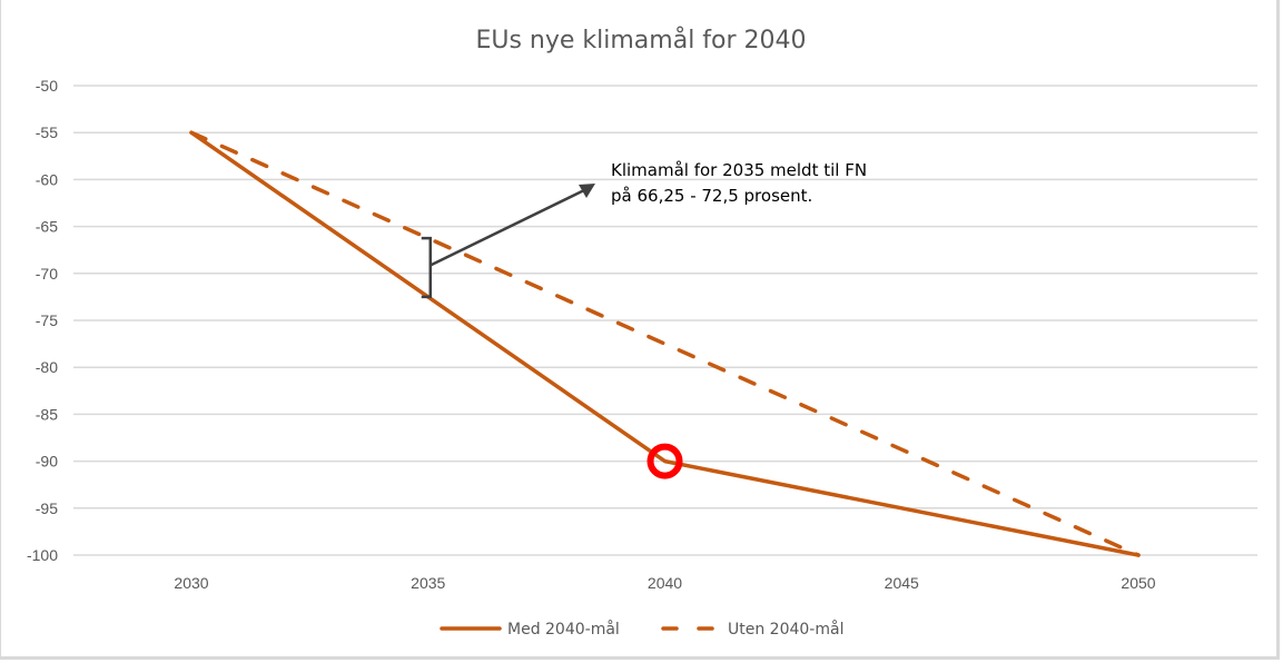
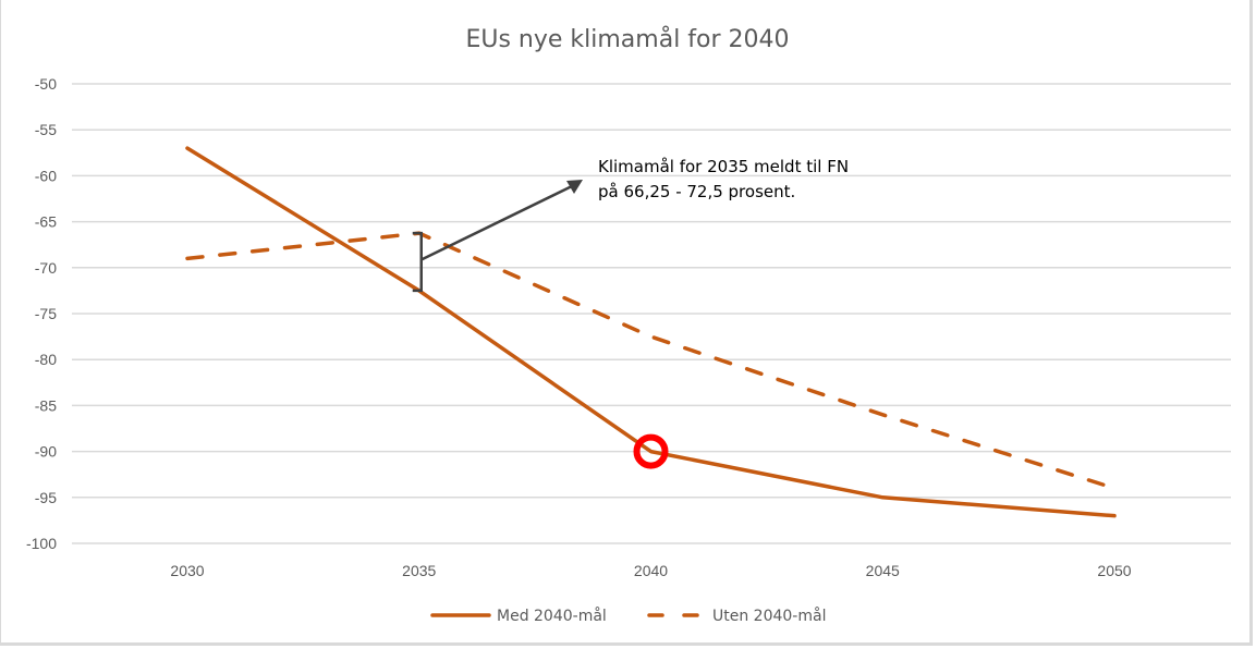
Med 2040-mål/2030: -55 -> -57
Uten 2040-mål/2030: -55 -> -69
Uten 2040-mål/2045: -89 -> -86
Med 2040-mål/2050: -100 -> -97
Uten 2040-mål/2050: -100 -> -94
